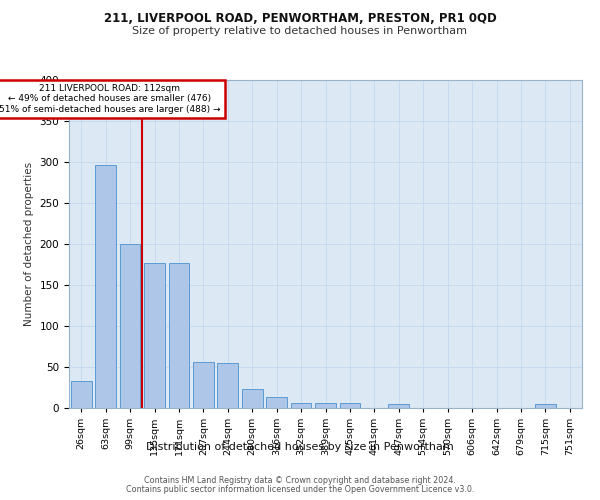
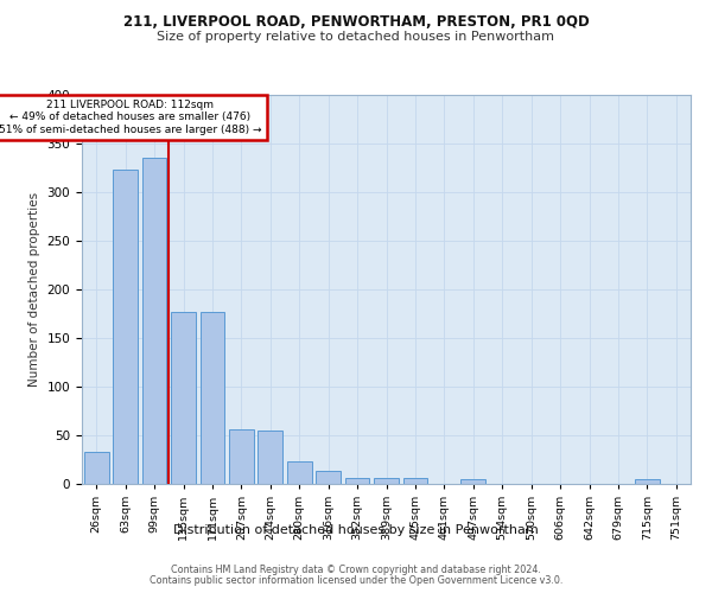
63sqm: 296 -> 323
99sqm: 200 -> 335
